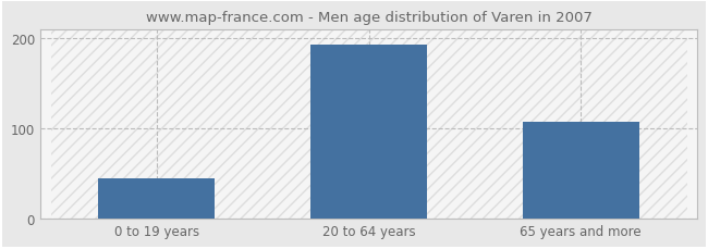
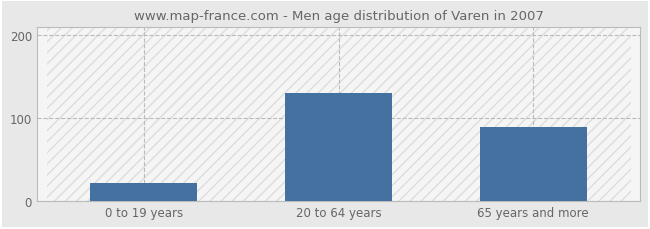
0 to 19 years: 45 -> 22
20 to 64 years: 193 -> 130
65 years and more: 108 -> 90
